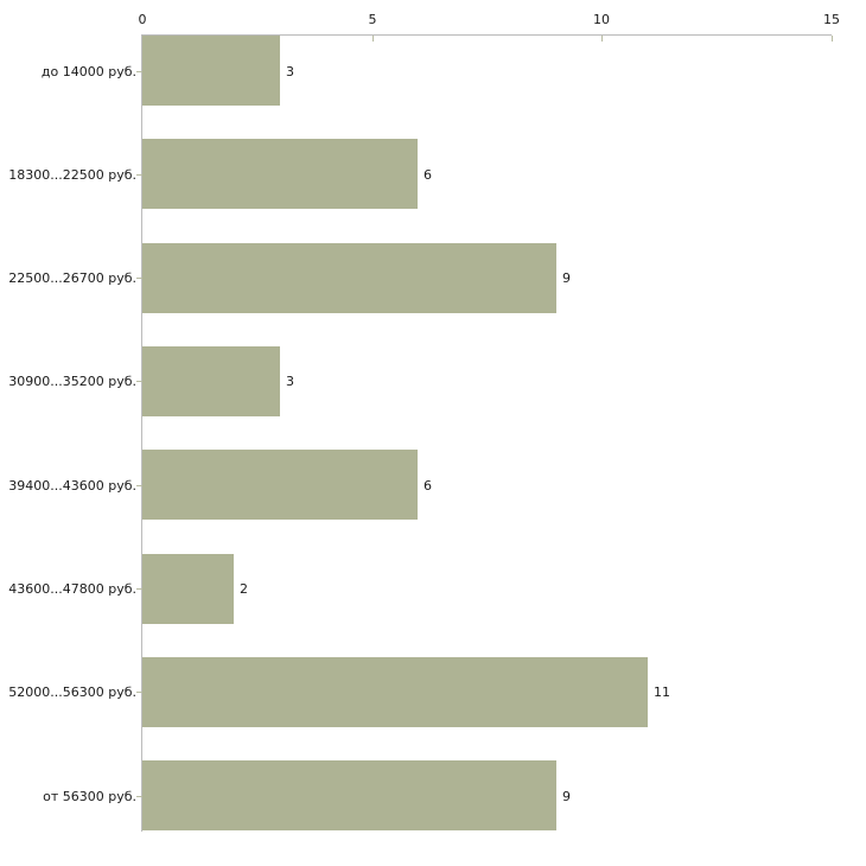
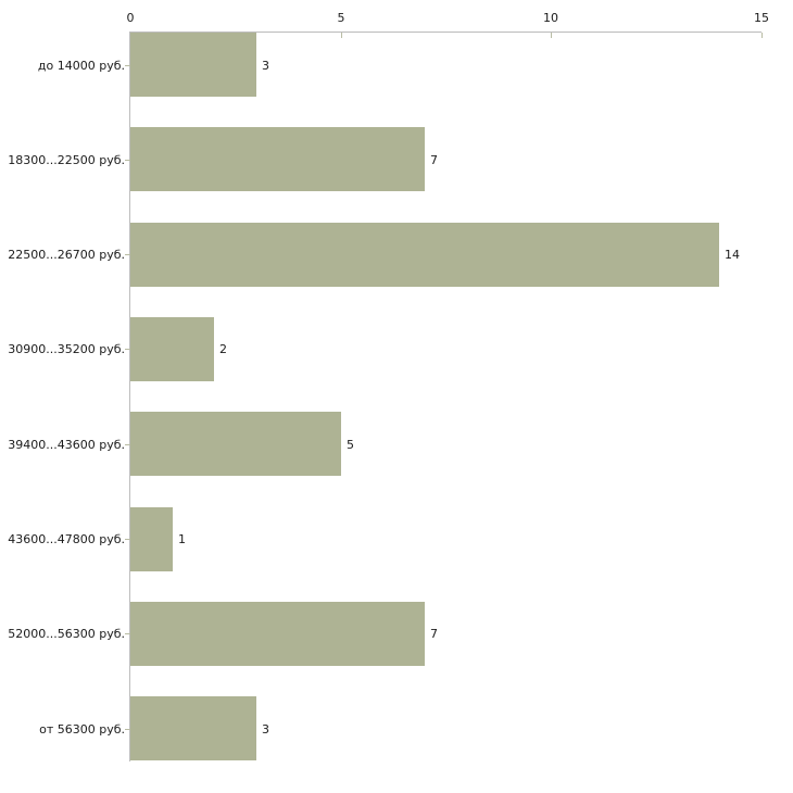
18300...22500 руб.: 6 -> 7
22500...26700 руб.: 9 -> 14
30900...35200 руб.: 3 -> 2
39400...43600 руб.: 6 -> 5
43600...47800 руб.: 2 -> 1
52000...56300 руб.: 11 -> 7
от 56300 руб.: 9 -> 3
